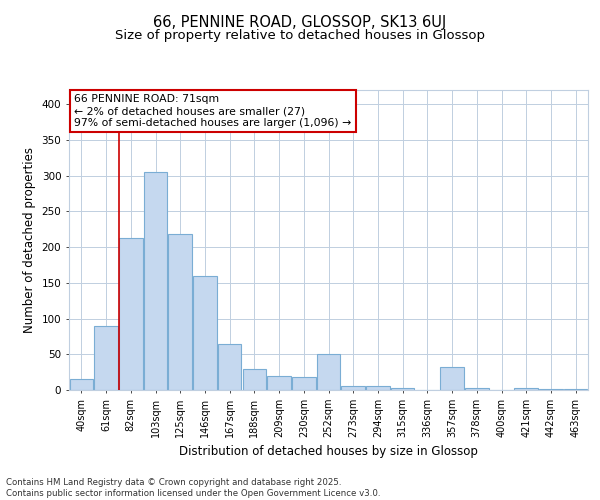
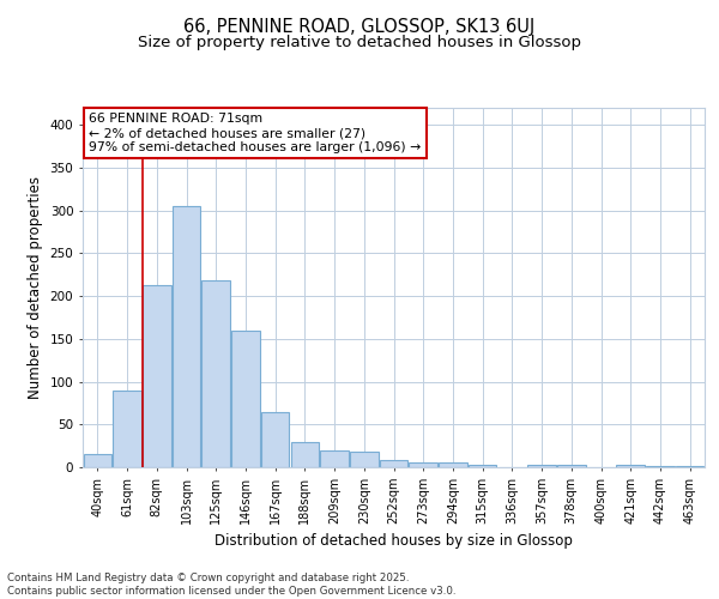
252sqm: 50 -> 9
357sqm: 32 -> 3
